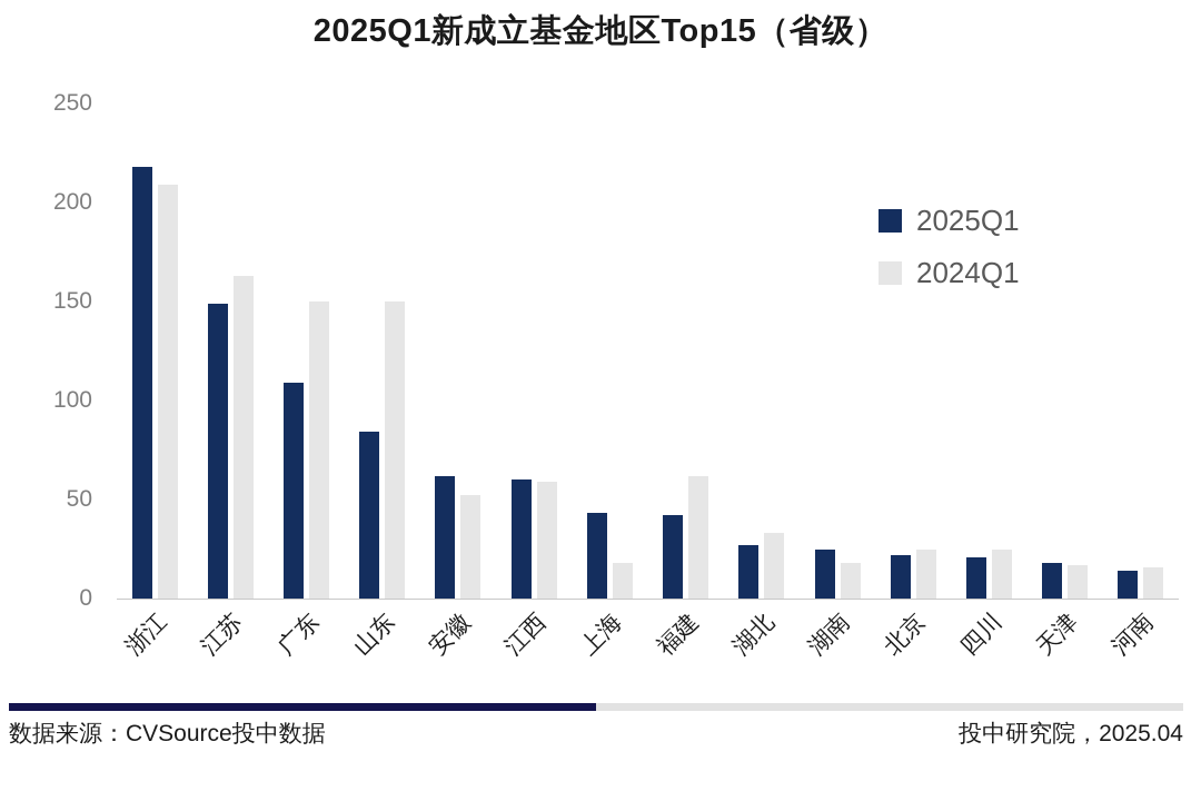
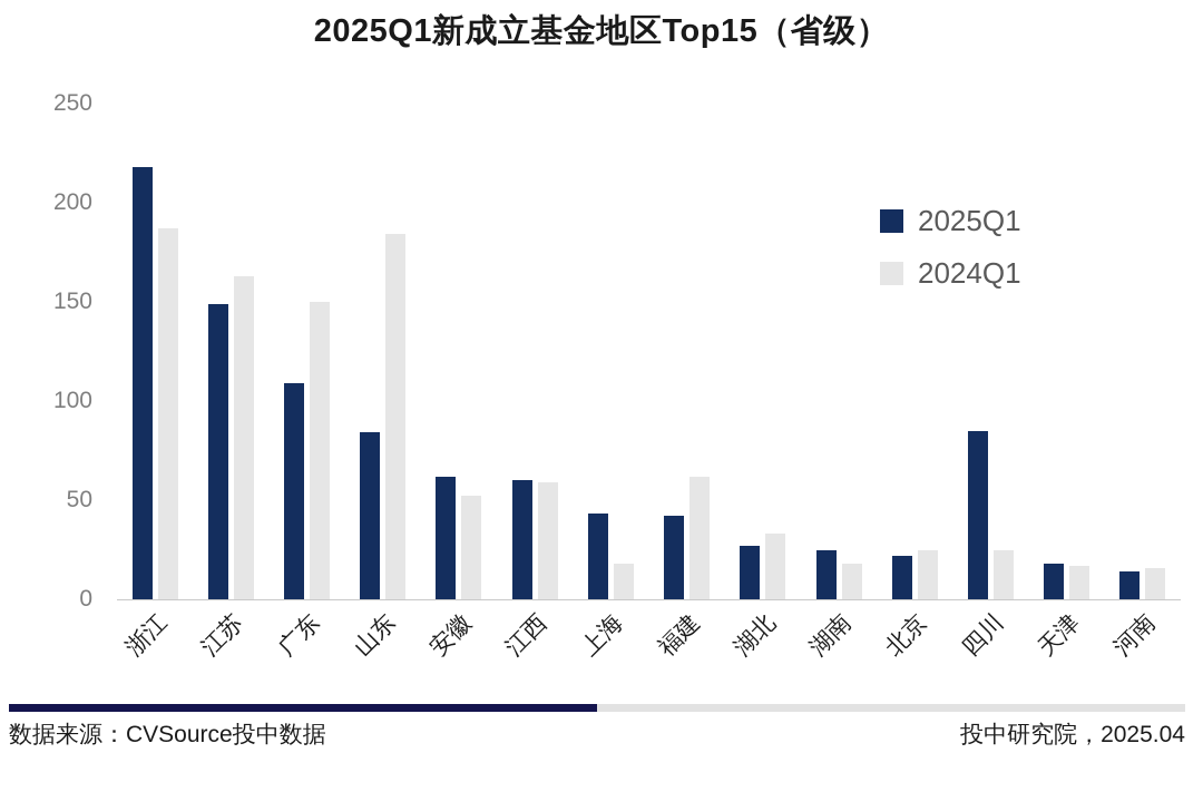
2024Q1/浙江: 209 -> 187
2024Q1/山东: 150 -> 184
2025Q1/四川: 21 -> 85
